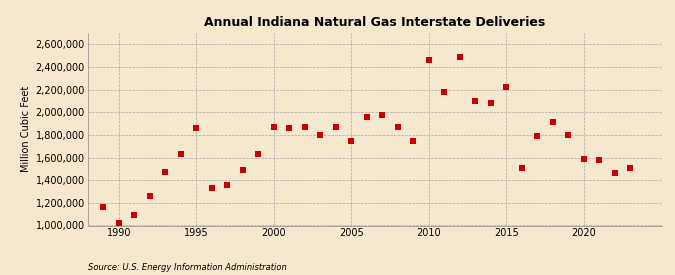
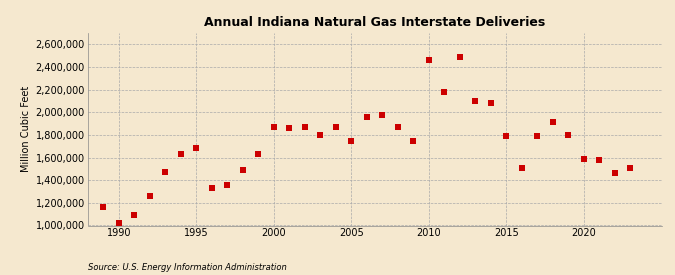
1995: 1,860,000 -> 1,680,000
2015: 2,220,000 -> 1,790,000
